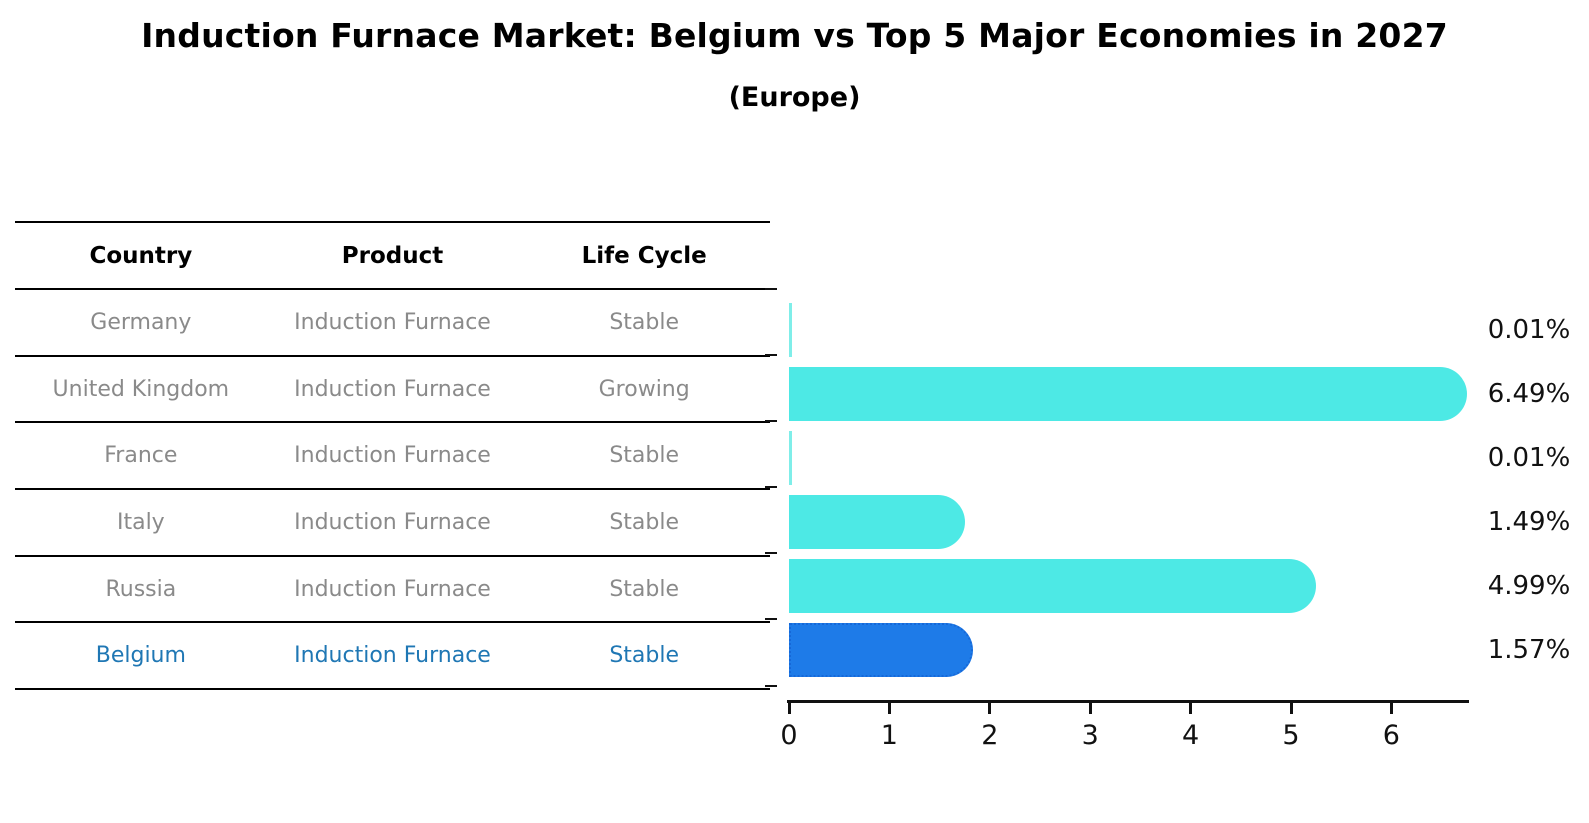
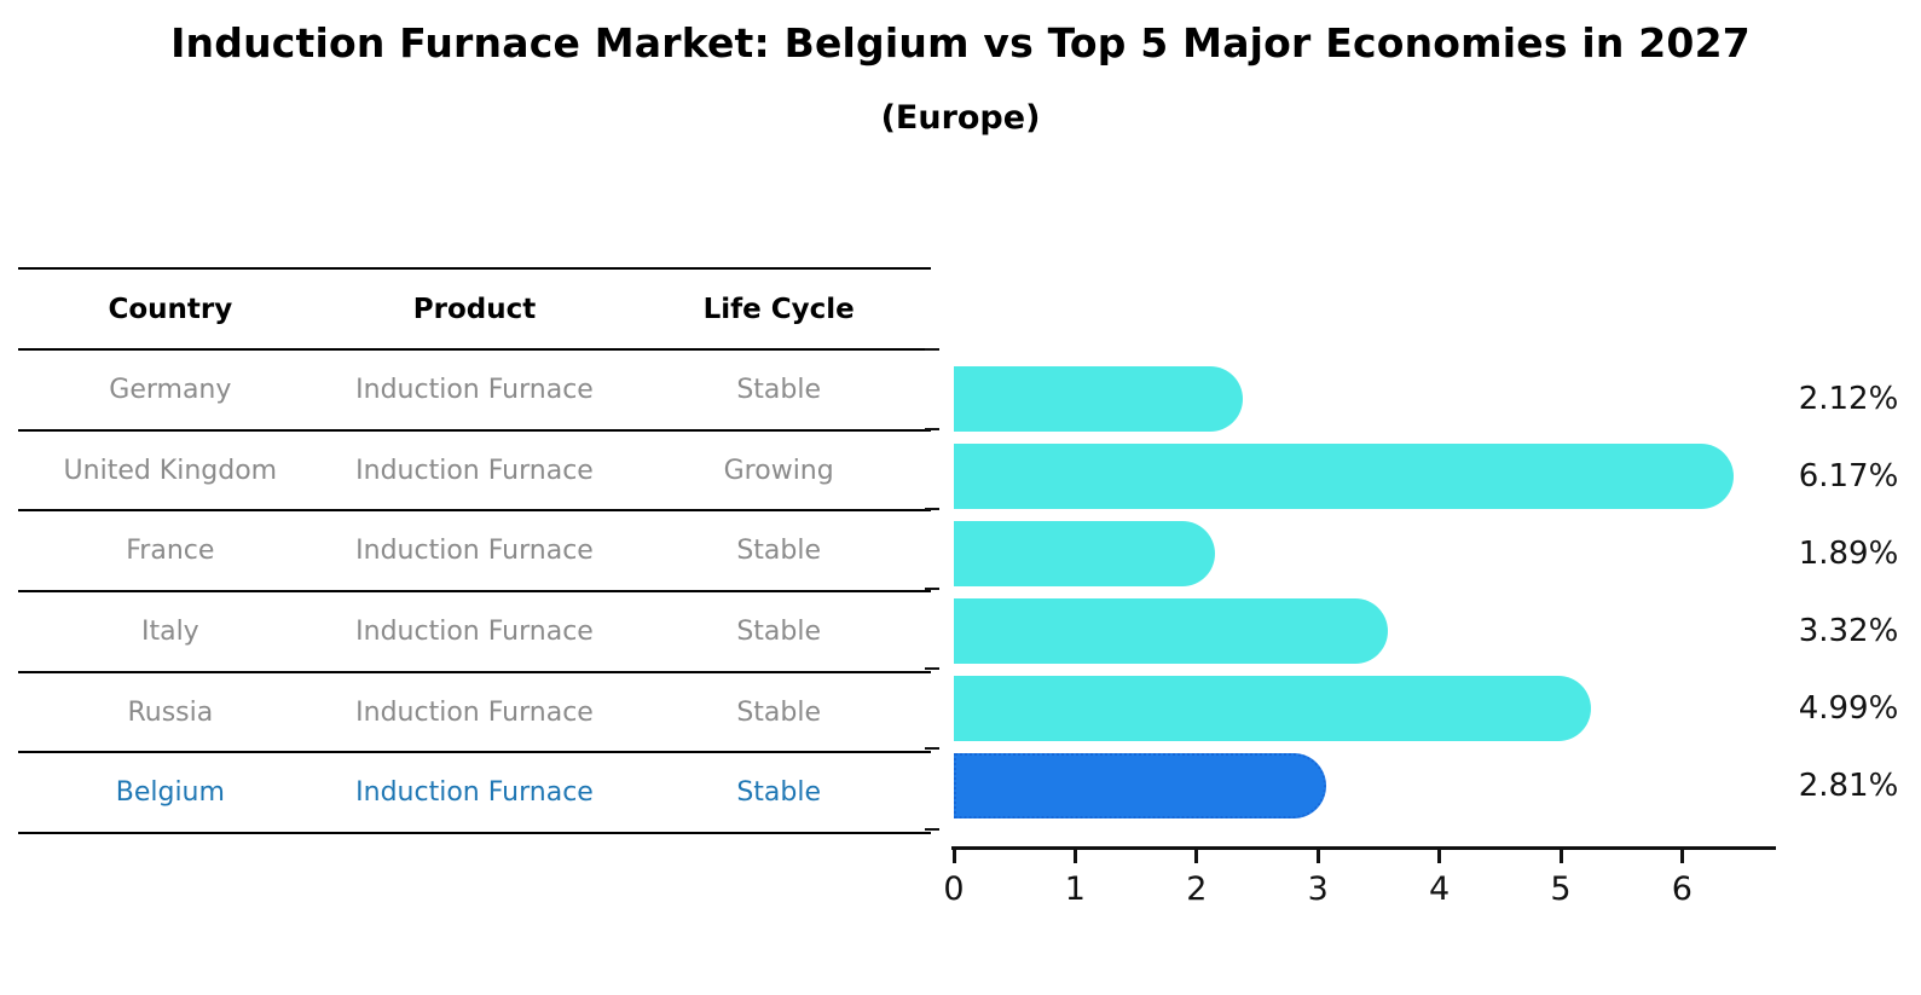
Germany: 0.01% -> 2.12%
United Kingdom: 6.49% -> 6.17%
France: 0.01% -> 1.89%
Italy: 1.49% -> 3.32%
Belgium: 1.57% -> 2.81%
